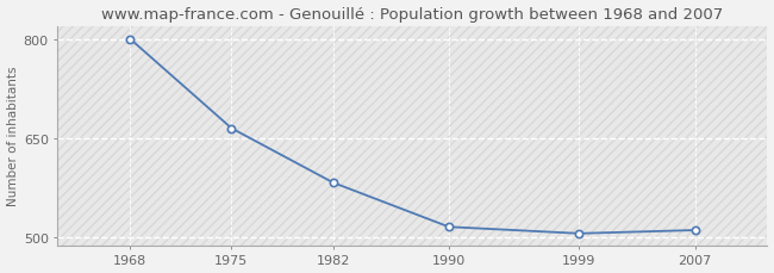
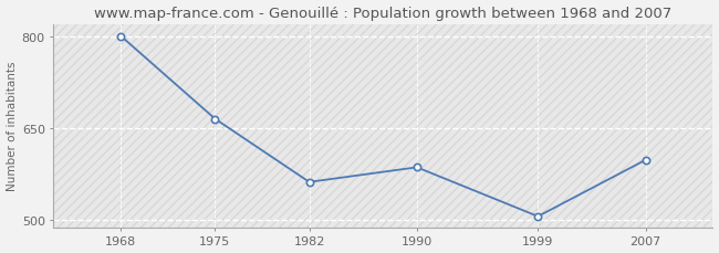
1982: 583 -> 562
1990: 516 -> 586
2007: 511 -> 598
